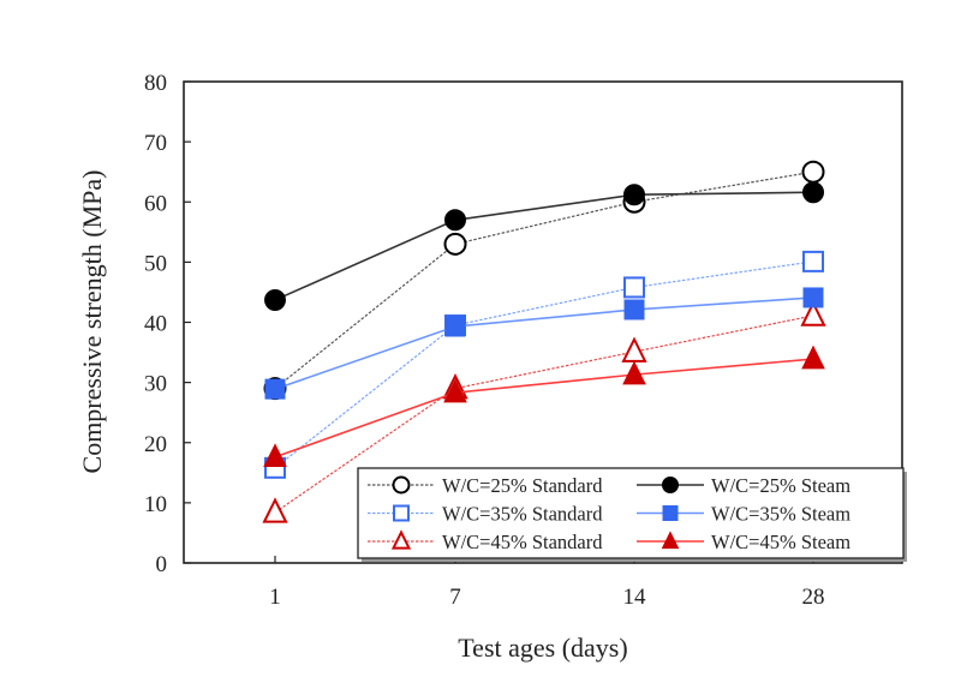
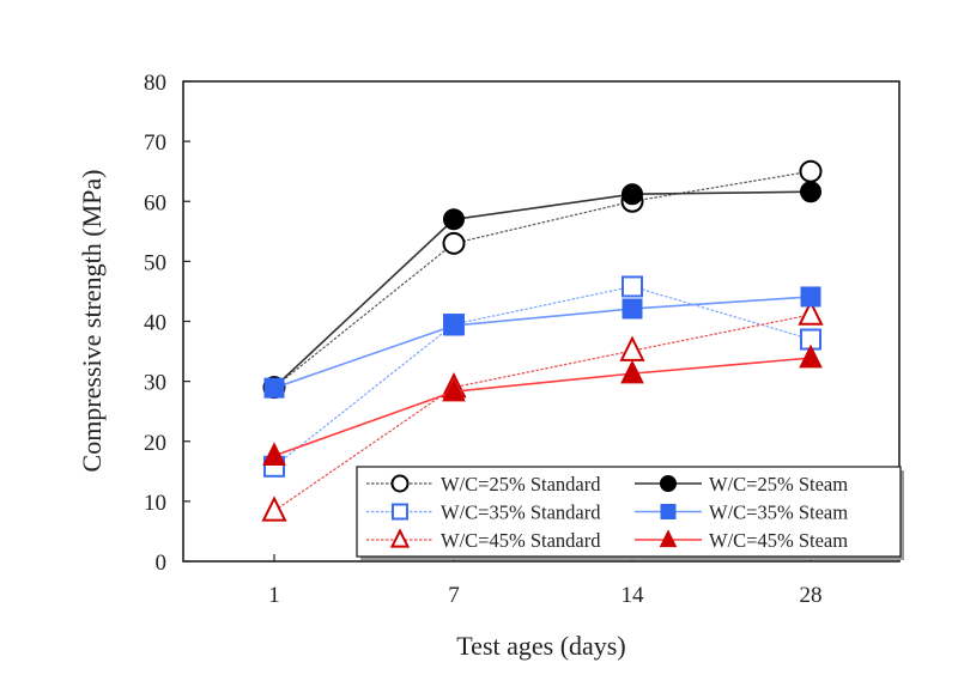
W/C=25% Steam/1: 44 -> 29
W/C=35% Standard/28: 50 -> 37
